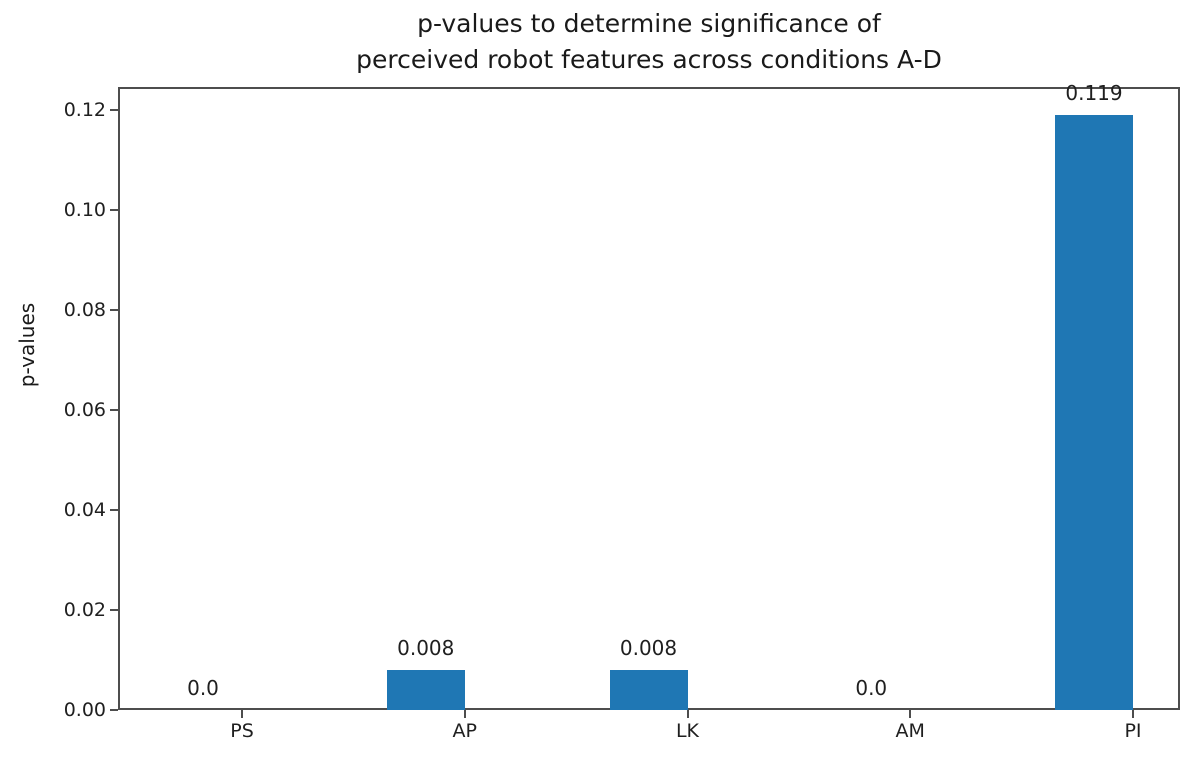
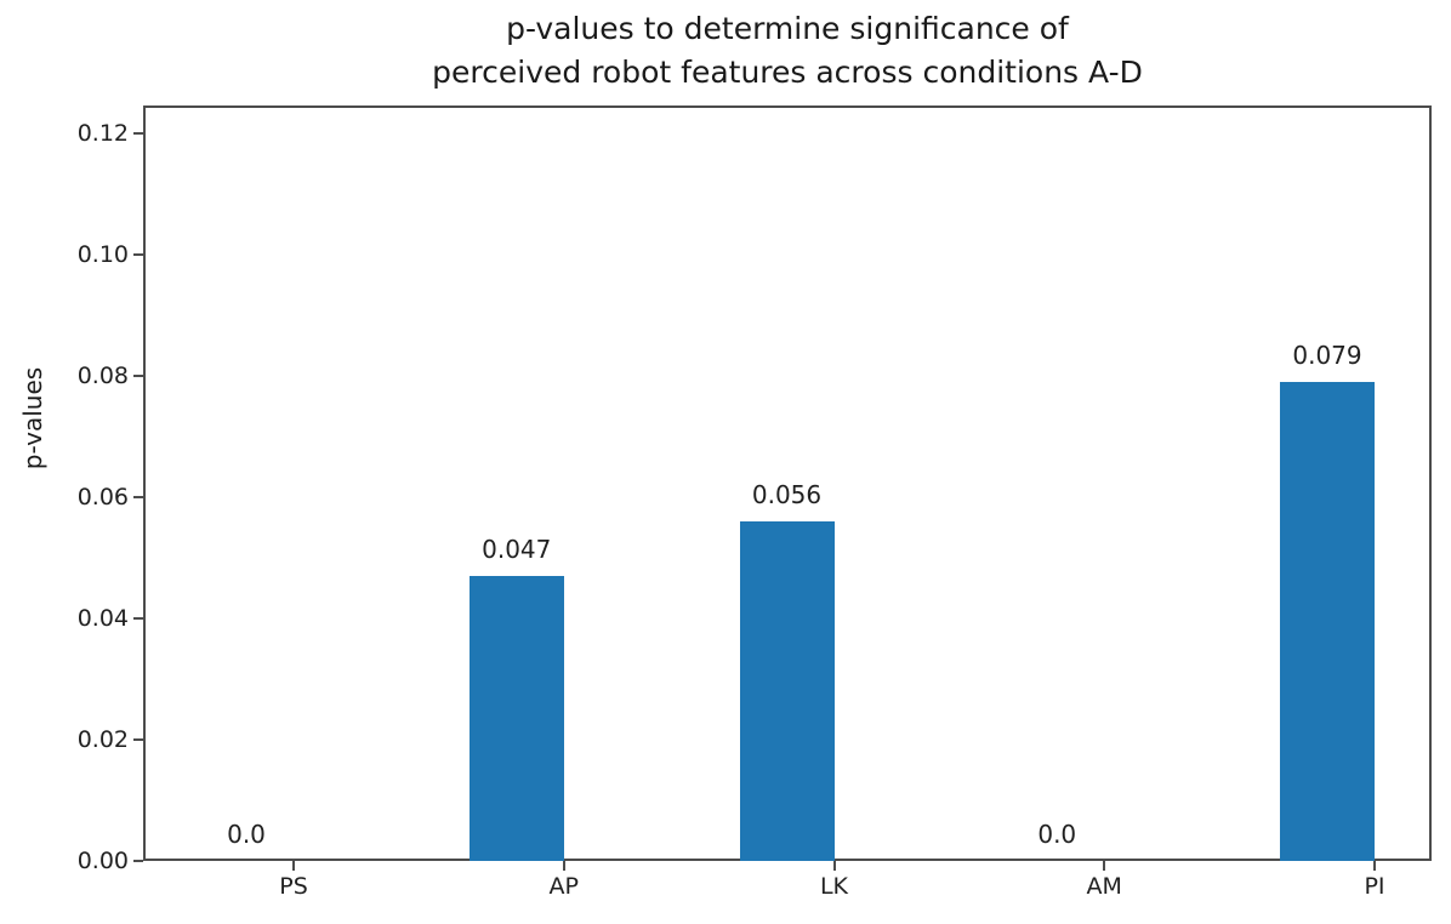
AP: 0.008 -> 0.047
LK: 0.008 -> 0.056
PI: 0.119 -> 0.079
